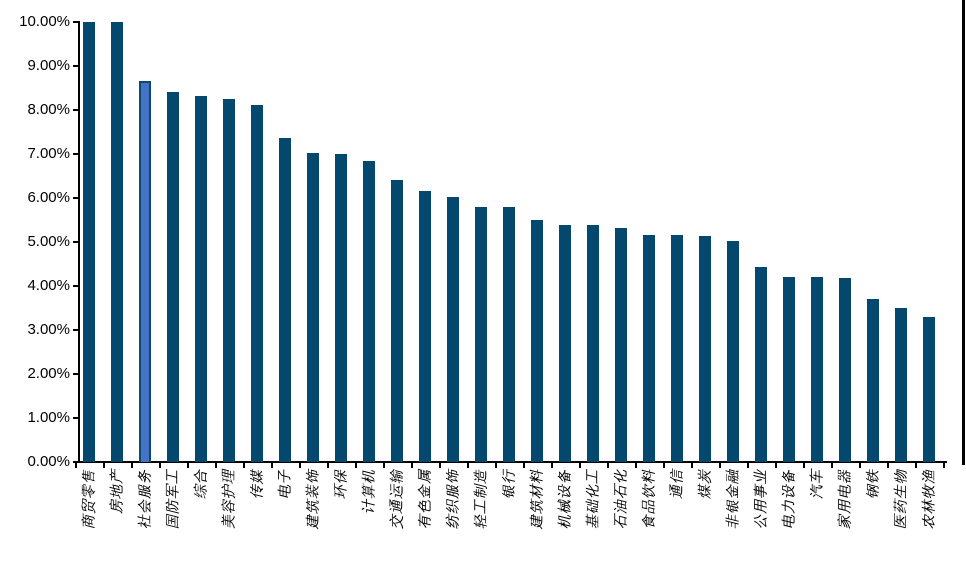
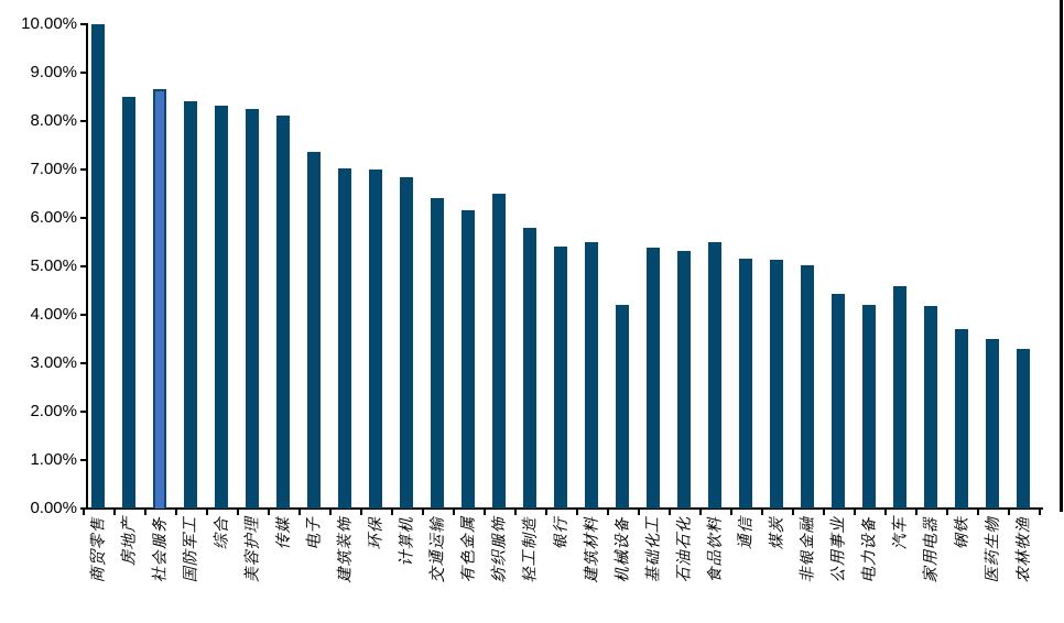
房地产: 10.0% -> 8.5%
纺织服饰: 6.0% -> 6.5%
银行: 5.8% -> 5.4%
机械设备: 5.4% -> 4.2%
食品饮料: 5.2% -> 5.5%
汽车: 4.2% -> 4.6%
